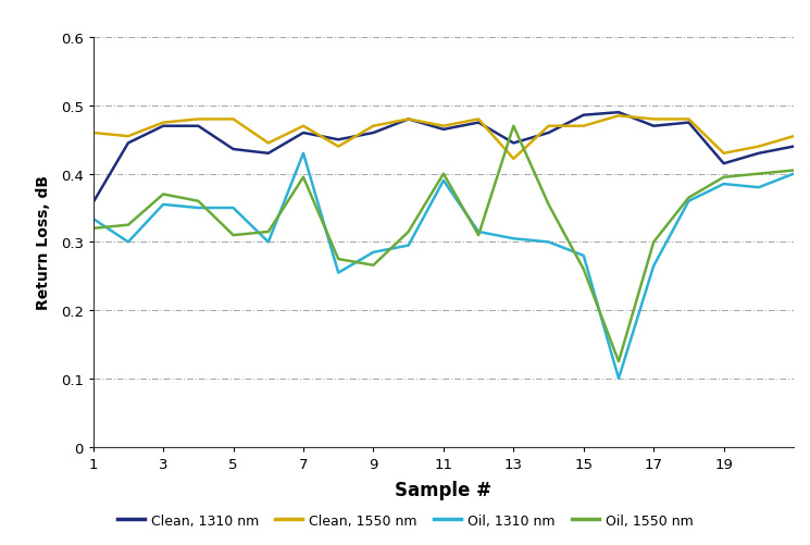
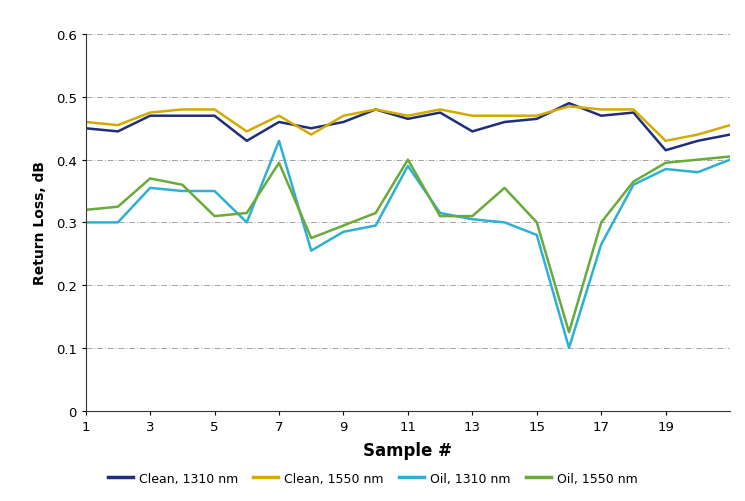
Clean, 1310 nm/1: 0.358 -> 0.450
Oil, 1310 nm/1: 0.334 -> 0.300
Clean, 1310 nm/5: 0.436 -> 0.470
Oil, 1550 nm/9: 0.266 -> 0.295
Clean, 1550 nm/13: 0.422 -> 0.470
Oil, 1550 nm/13: 0.470 -> 0.310
Clean, 1310 nm/15: 0.486 -> 0.465
Oil, 1550 nm/15: 0.260 -> 0.300
